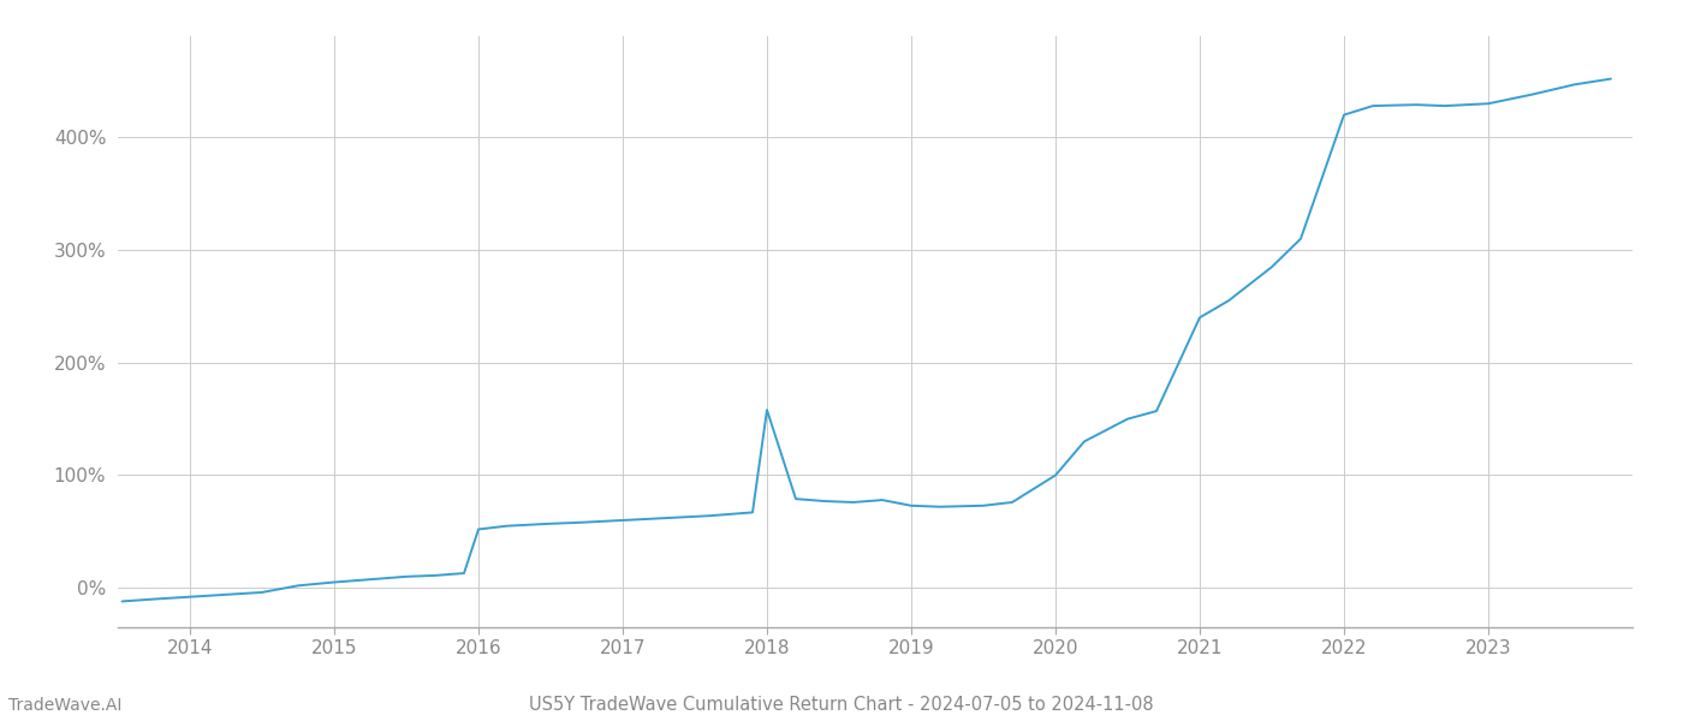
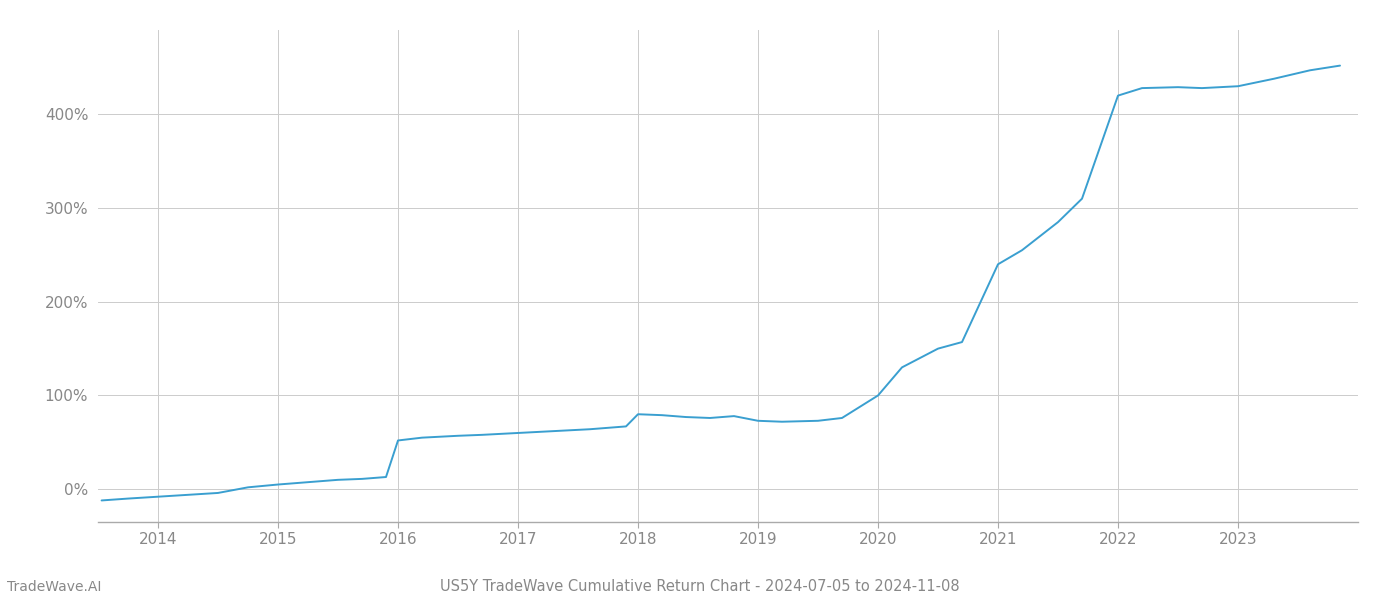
2018: 158% -> 80%
